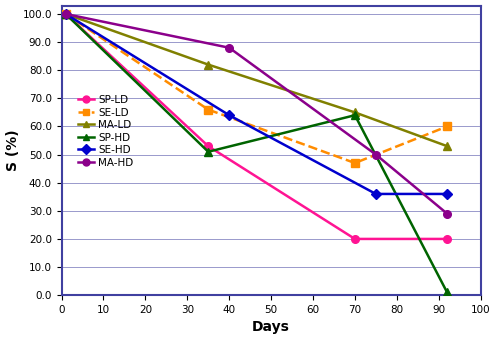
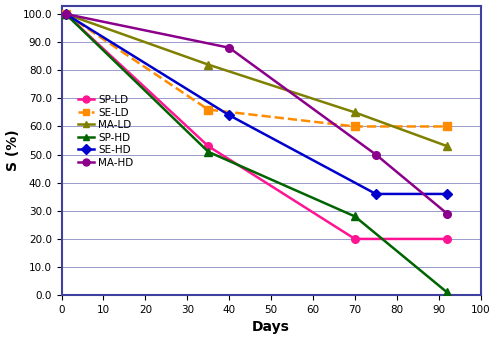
SE-LD/70: 47 -> 60
SP-HD/70: 64 -> 28
